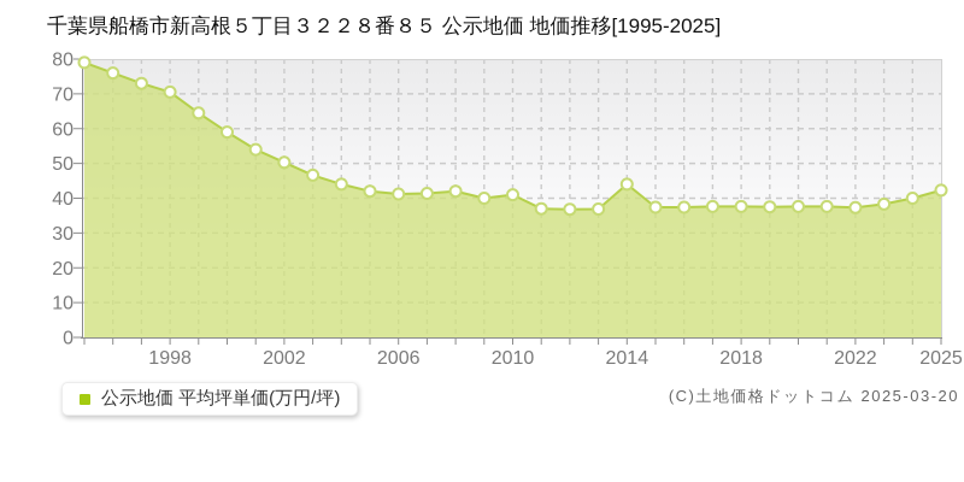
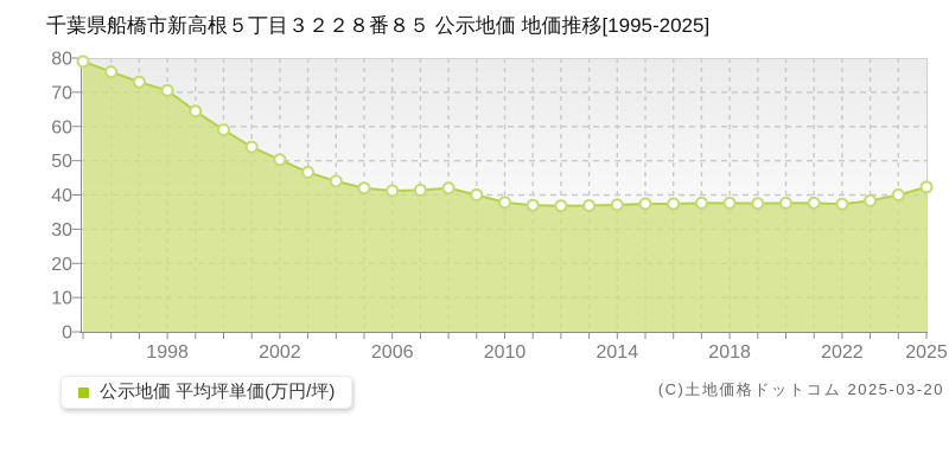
2010: 41 -> 38
2014: 44 -> 37
